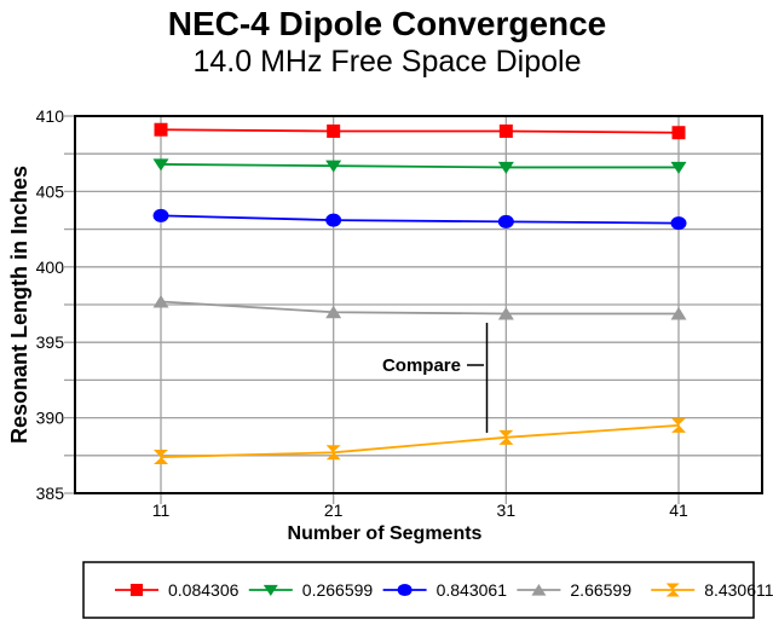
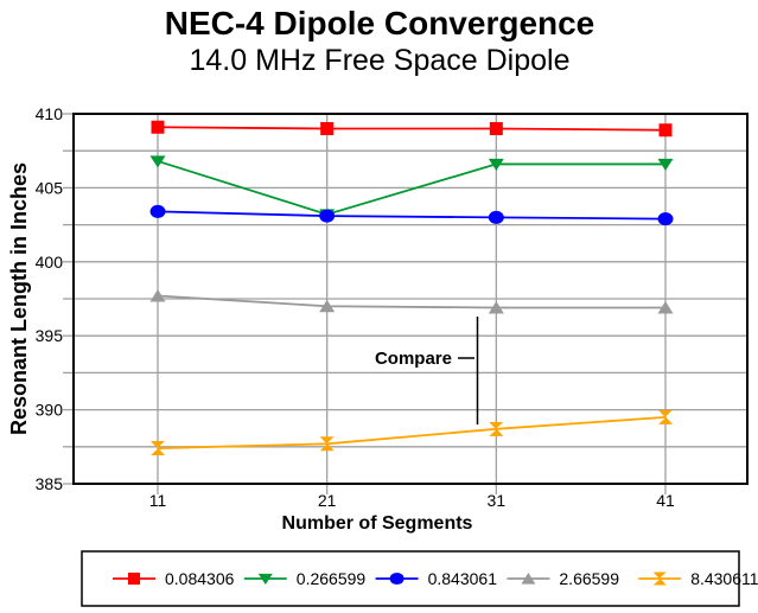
0.266599/21: 406.7 -> 403.2
